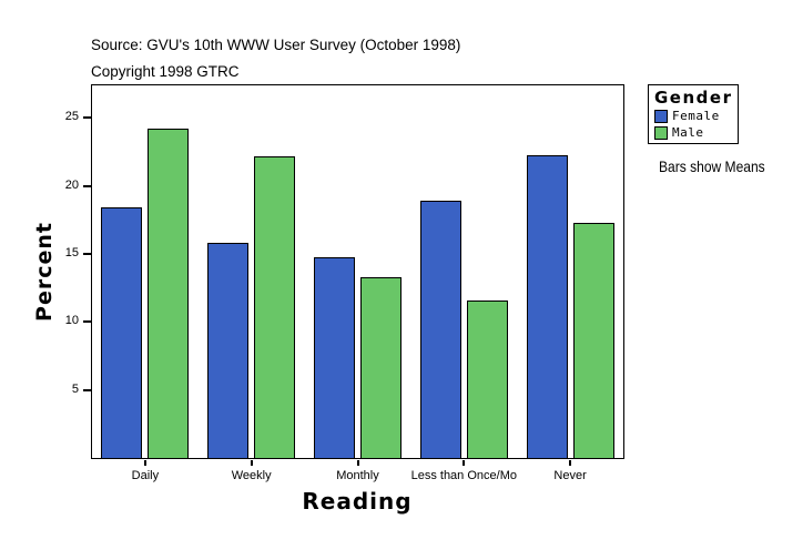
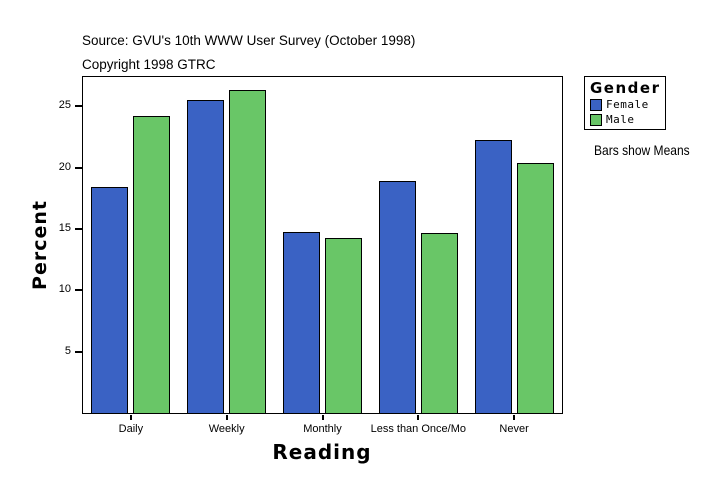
Female/Weekly: 15.8 -> 25.5
Male/Weekly: 22.2 -> 26.3
Male/Monthly: 13.3 -> 14.3
Male/Less than Once/Mo: 11.6 -> 14.7
Male/Never: 17.3 -> 20.4
